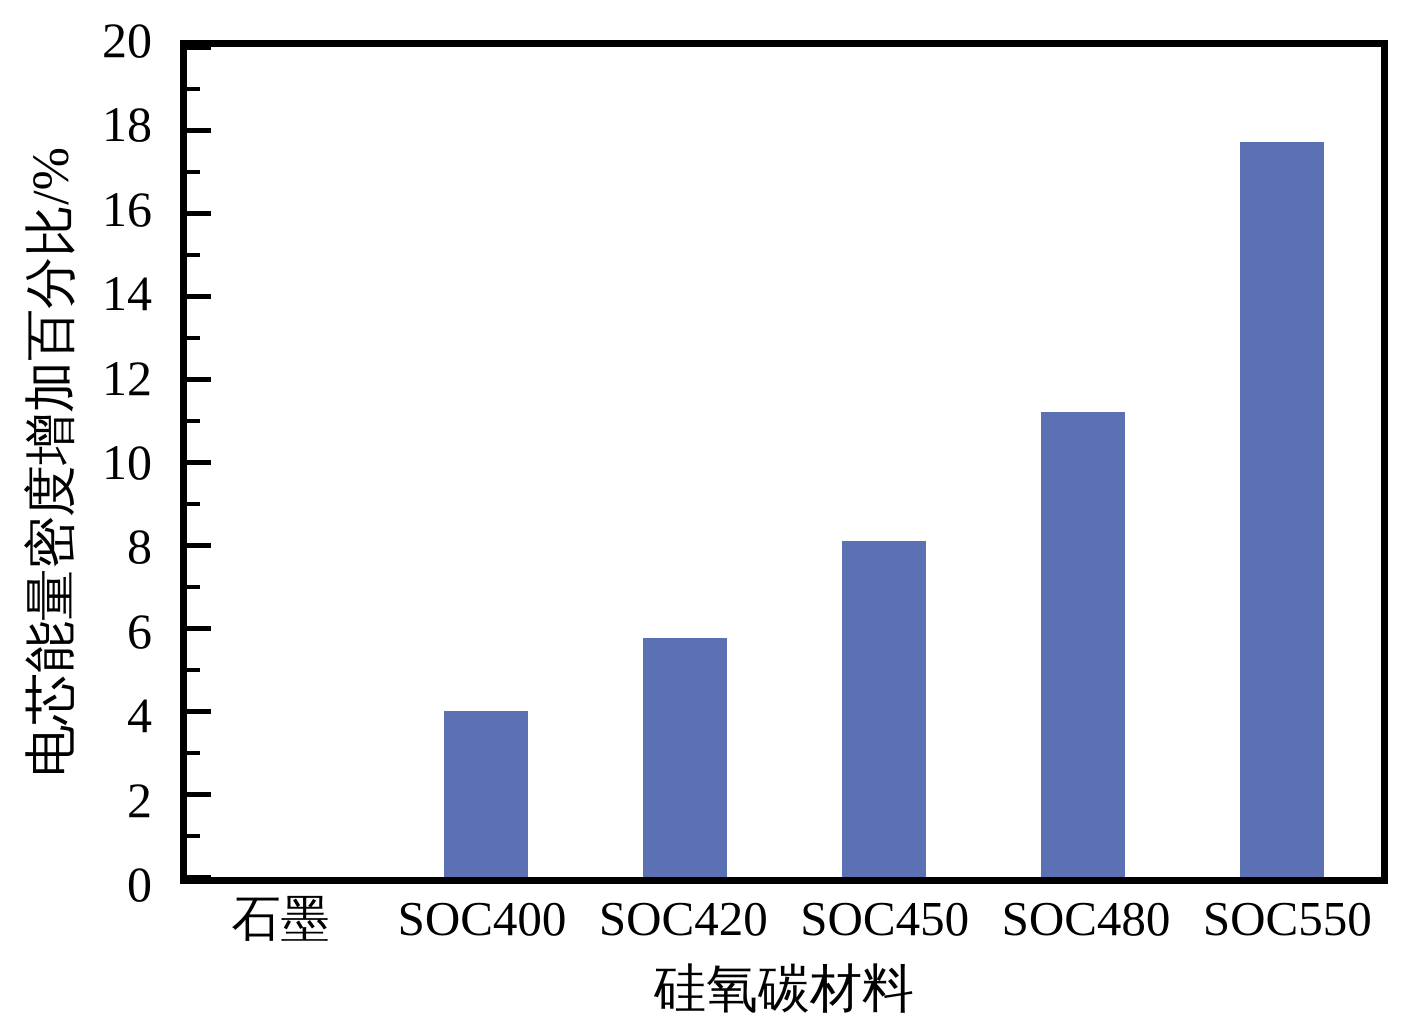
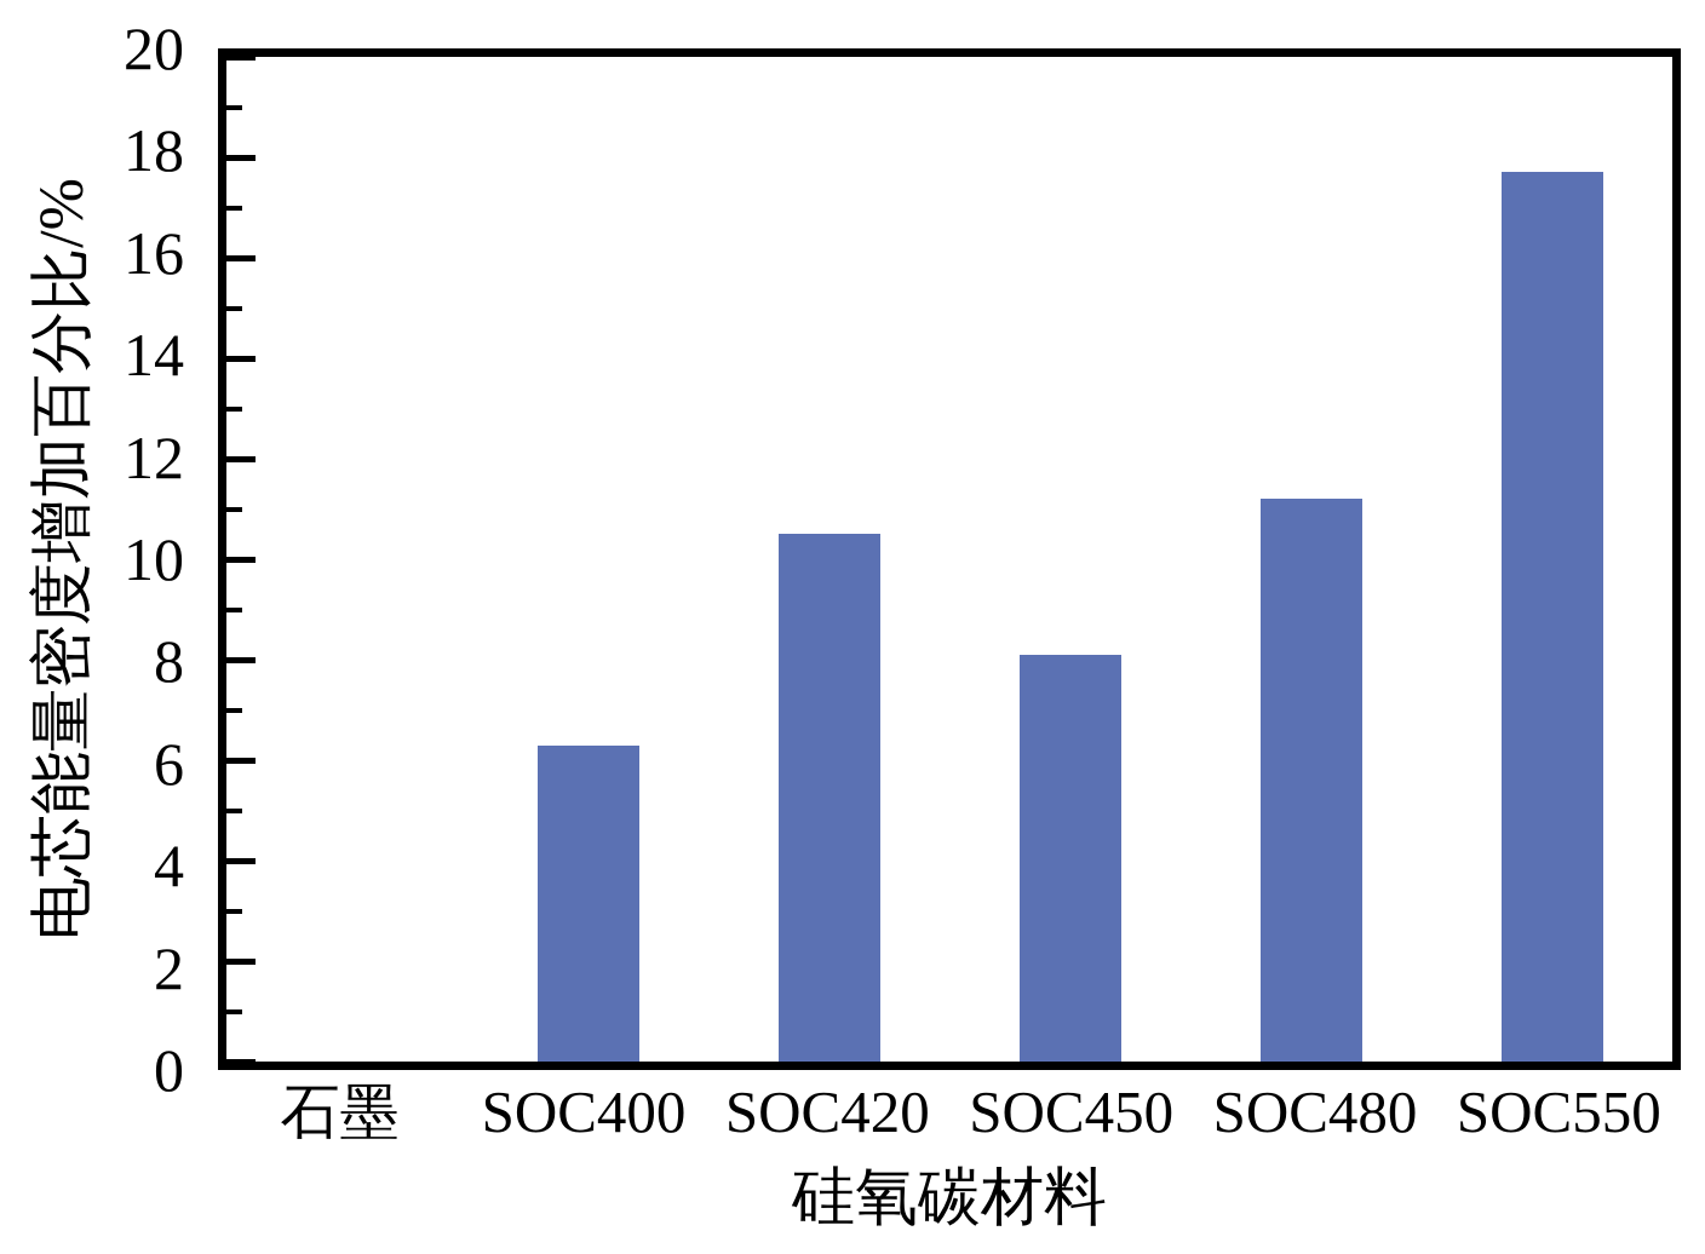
SOC400: 4.0 -> 6.3
SOC420: 5.8 -> 10.5
